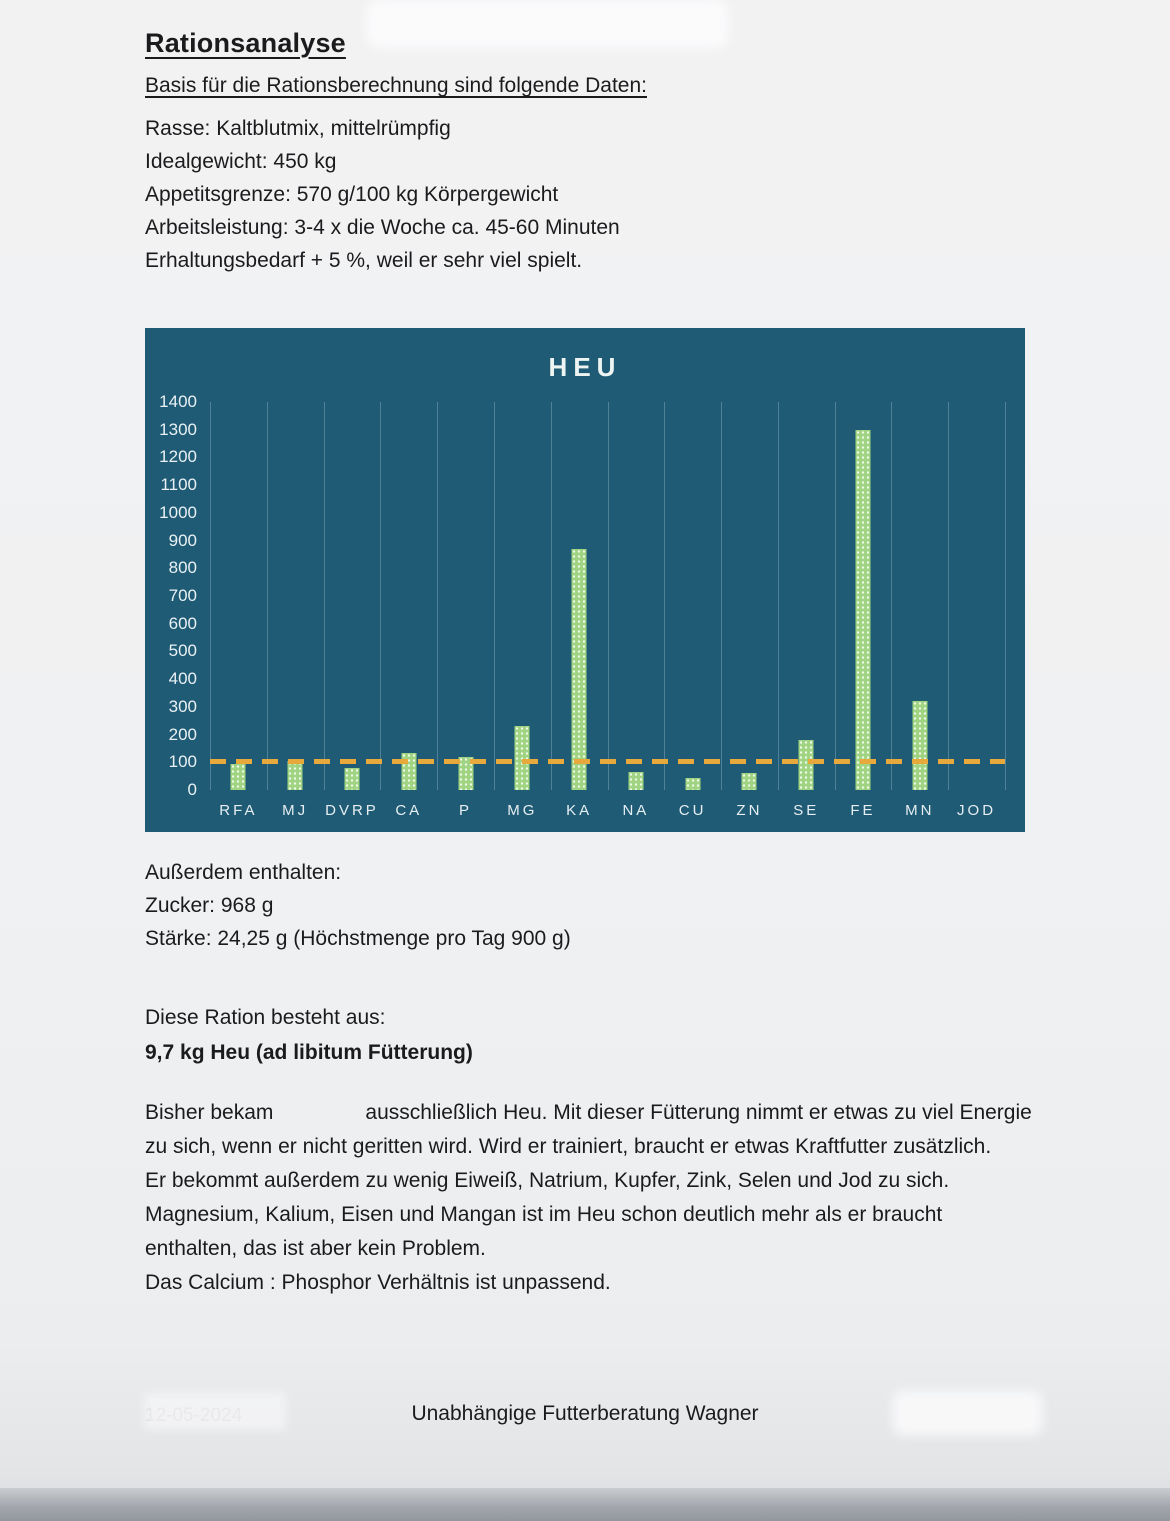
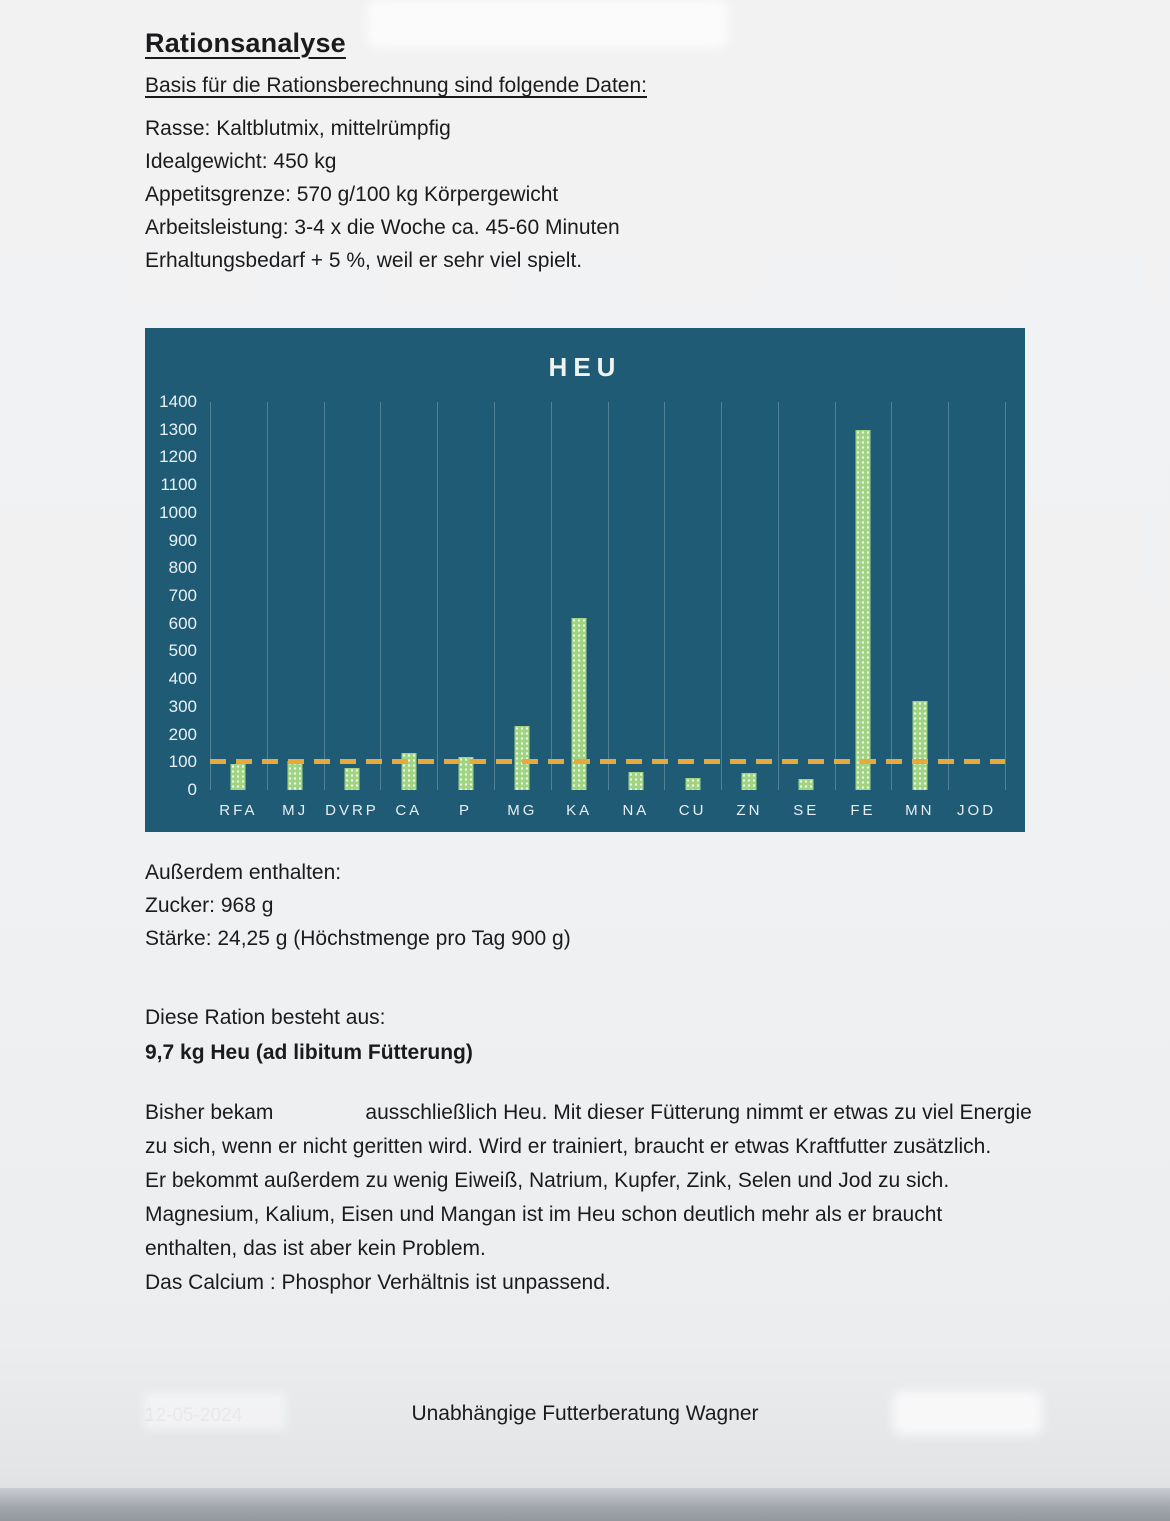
KA: 870 -> 620
SE: 180 -> 40
